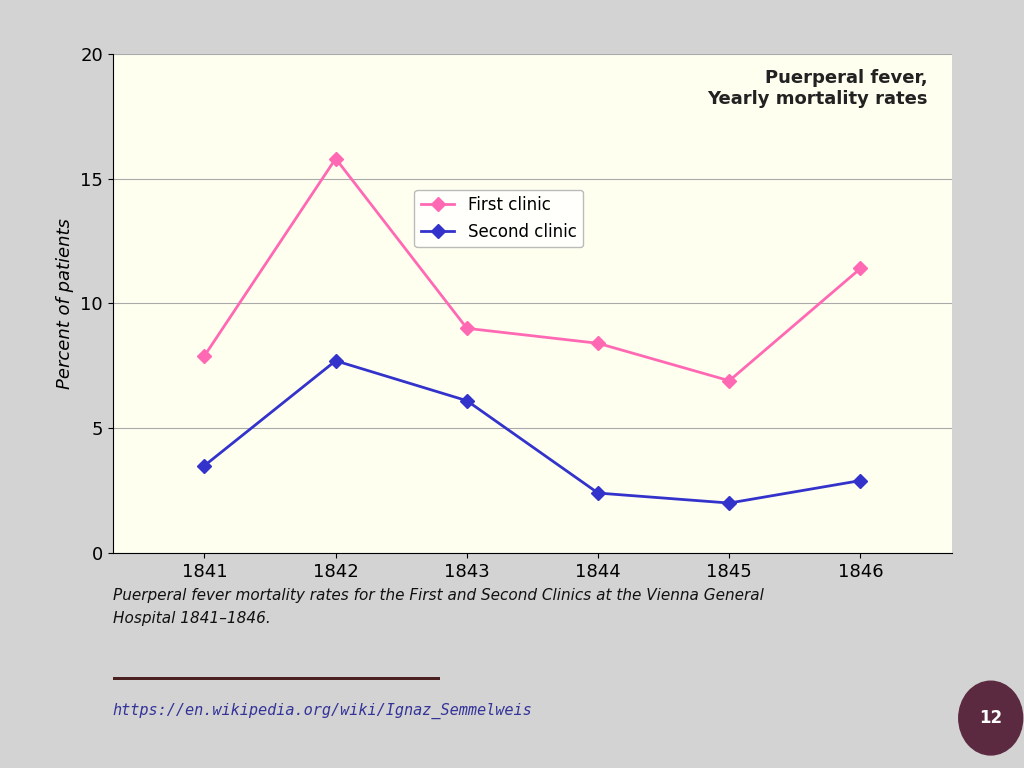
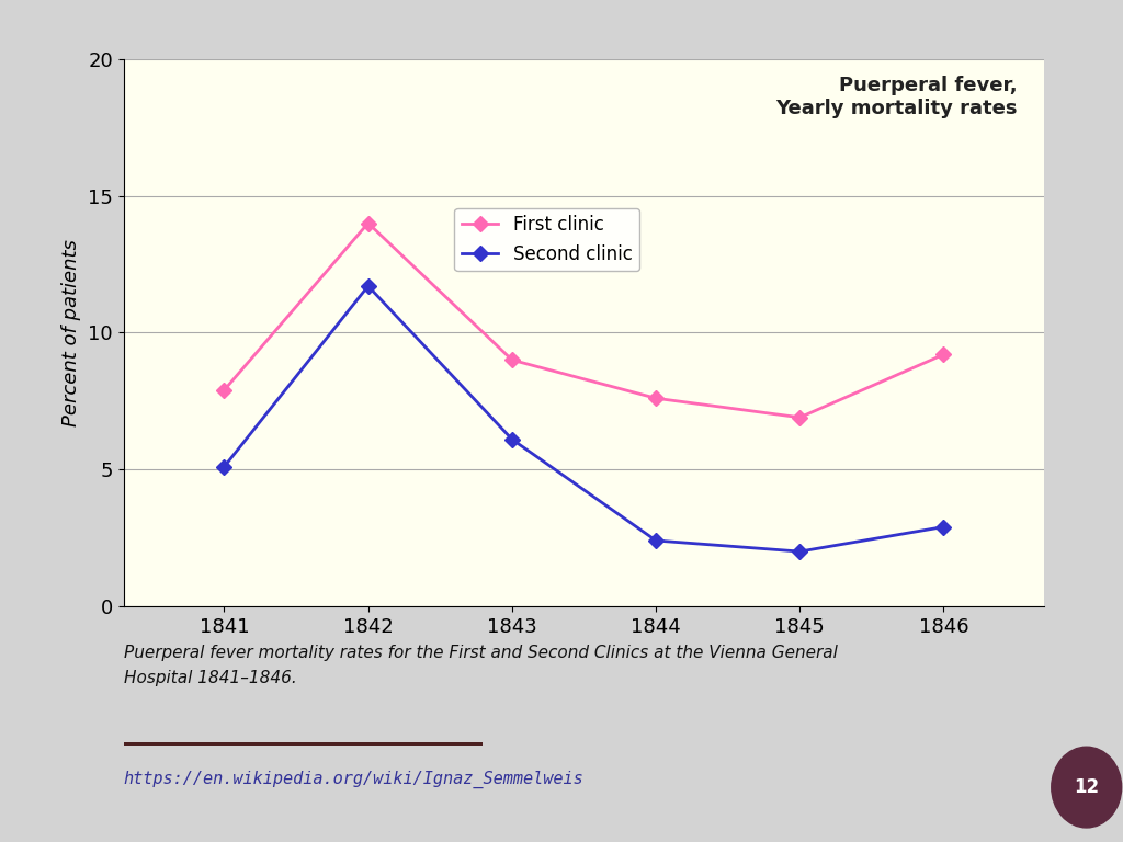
Second clinic/1841: 3.5 -> 5.1
First clinic/1842: 15.8 -> 14.0
Second clinic/1842: 7.7 -> 11.7
First clinic/1844: 8.4 -> 7.6
First clinic/1846: 11.4 -> 9.2
